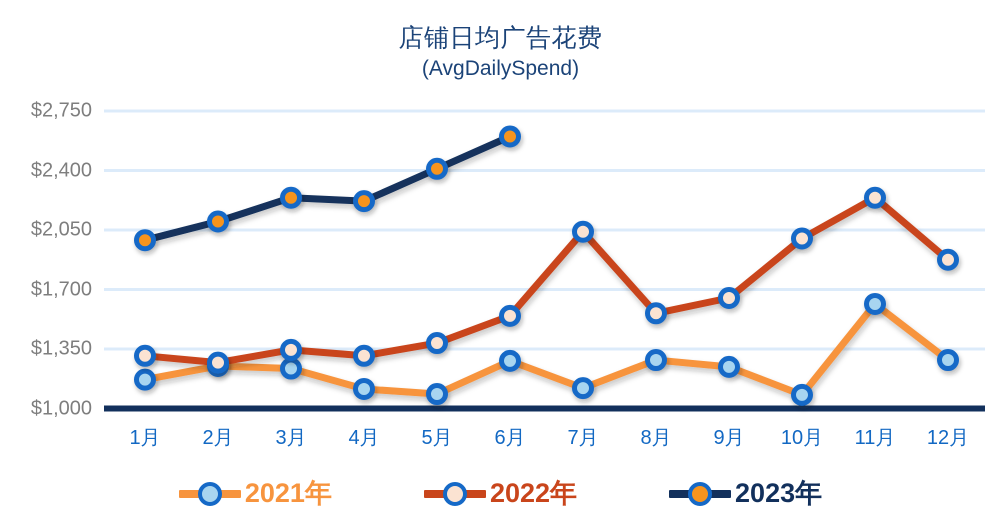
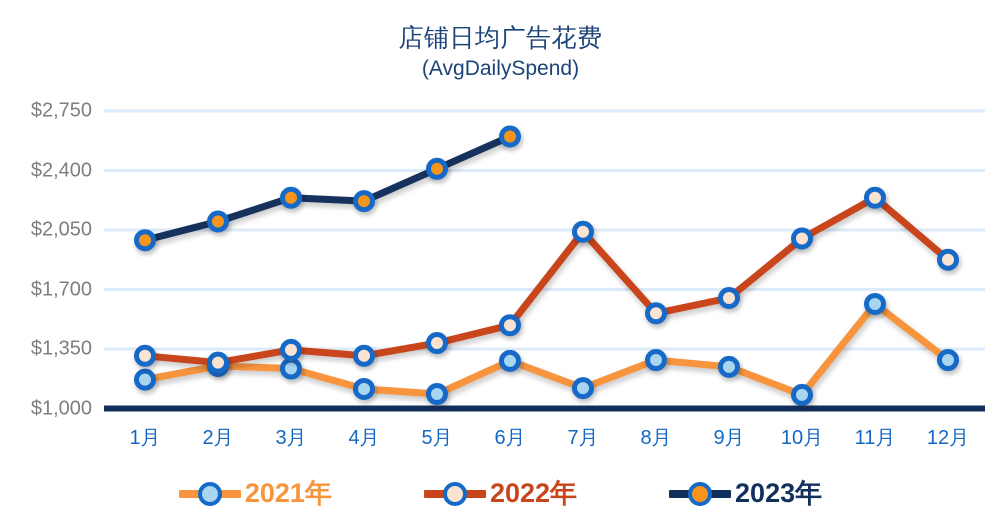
2022年/6月: $1540 -> $1490
